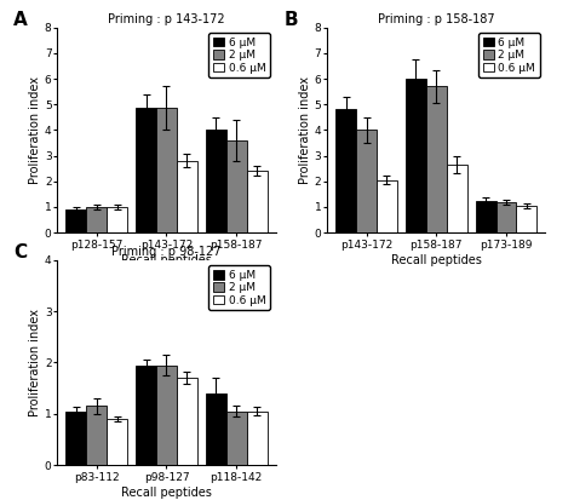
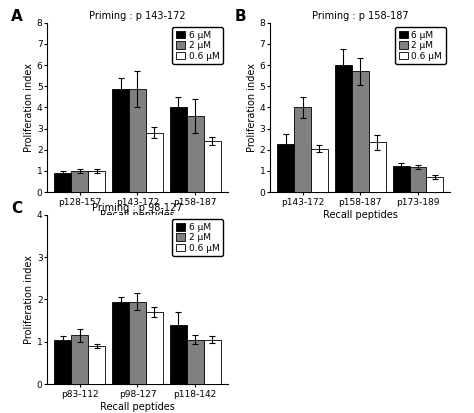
Priming : p 158-187/6 μM/p143-172: 4.80 -> 2.25
Priming : p 158-187/0.6 μM/p158-187: 2.65 -> 2.35
Priming : p 158-187/0.6 μM/p173-189: 1.05 -> 0.70
